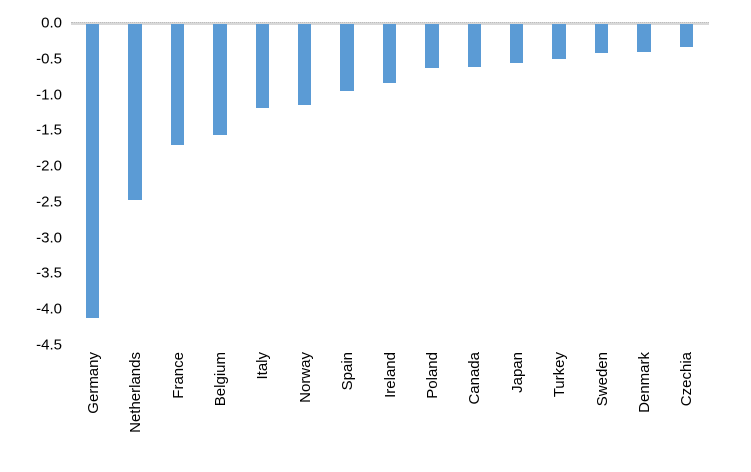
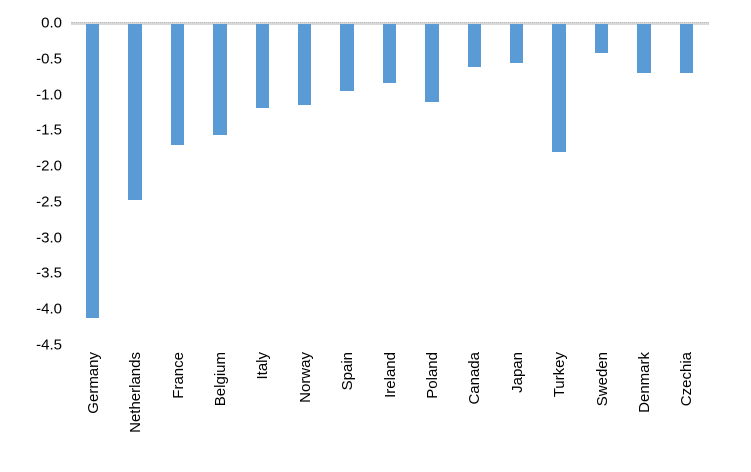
Poland: -0.6 -> -1.1
Turkey: -0.5 -> -1.8
Denmark: -0.4 -> -0.7
Czechia: -0.3 -> -0.7
